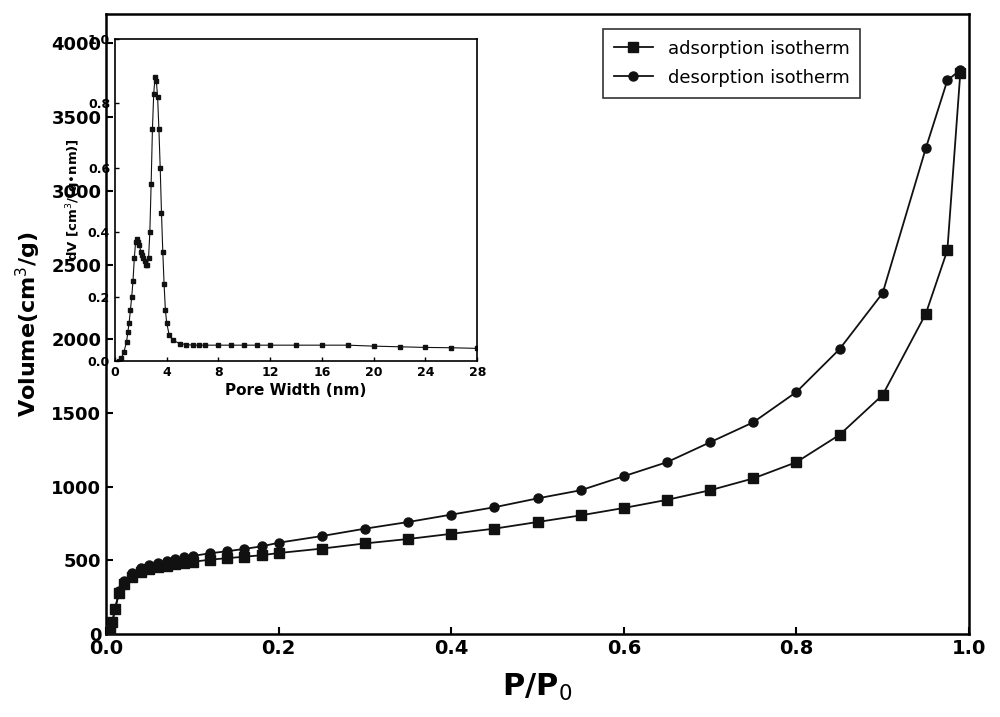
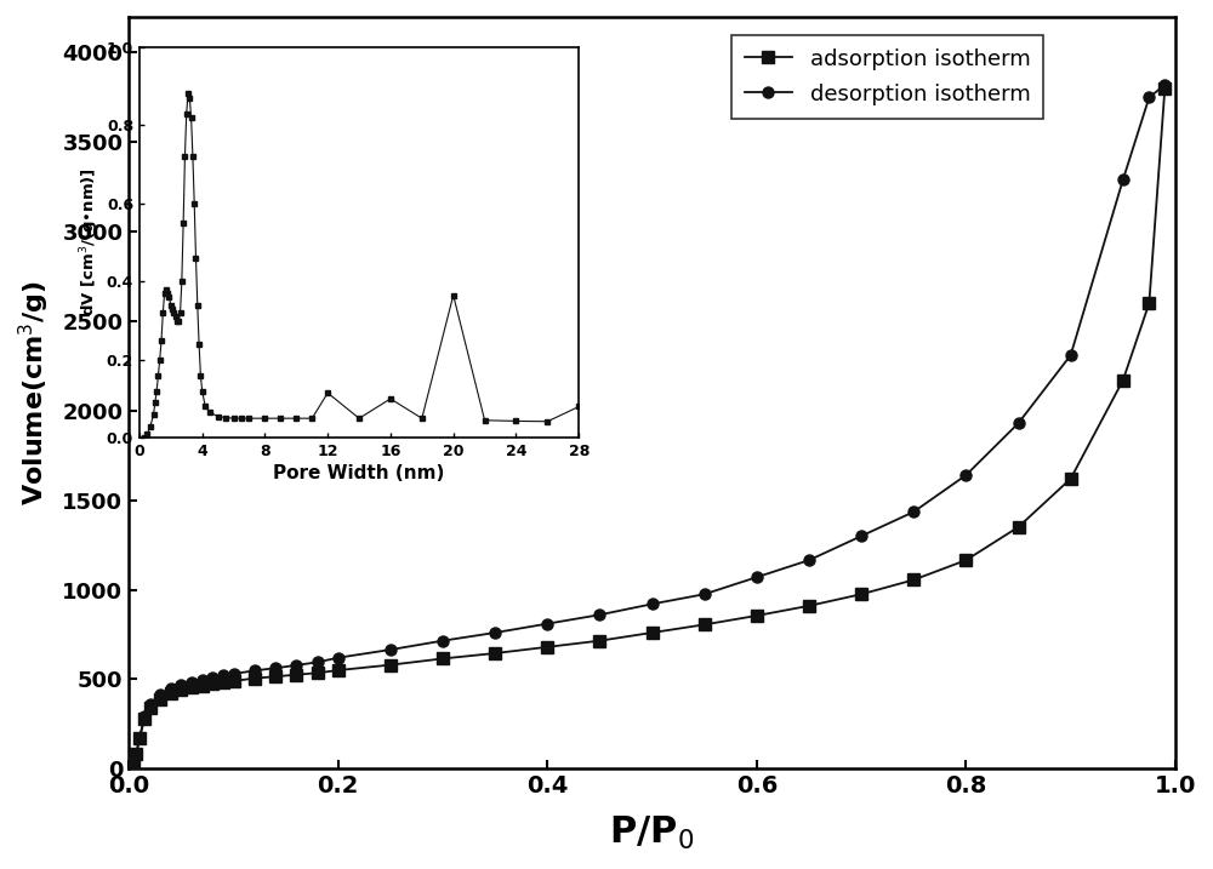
12: 0.050 -> 0.115
16: 0.050 -> 0.100
20: 0.047 -> 0.365
28: 0.040 -> 0.080
